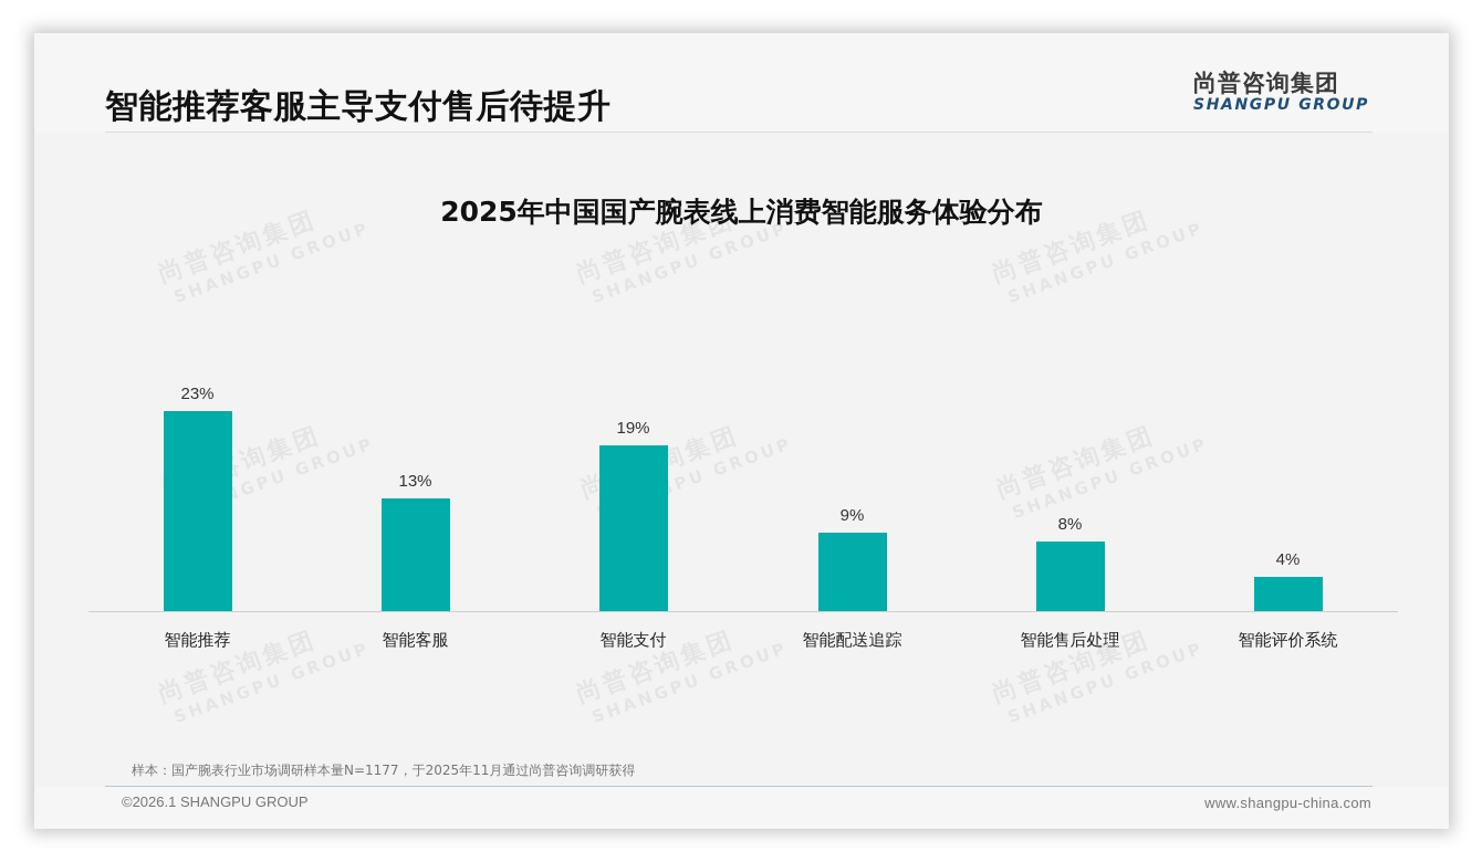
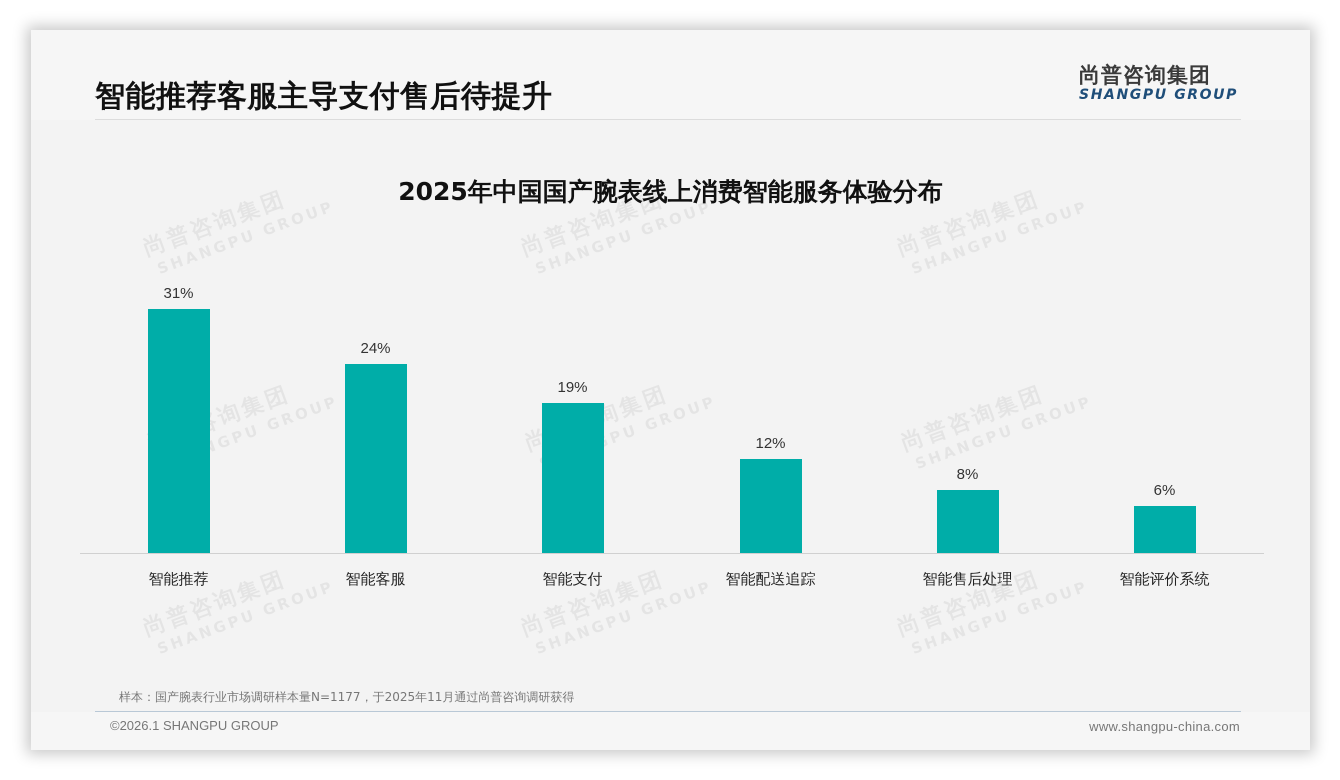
智能推荐: 23% -> 31%
智能客服: 13% -> 24%
智能配送追踪: 9% -> 12%
智能评价系统: 4% -> 6%
